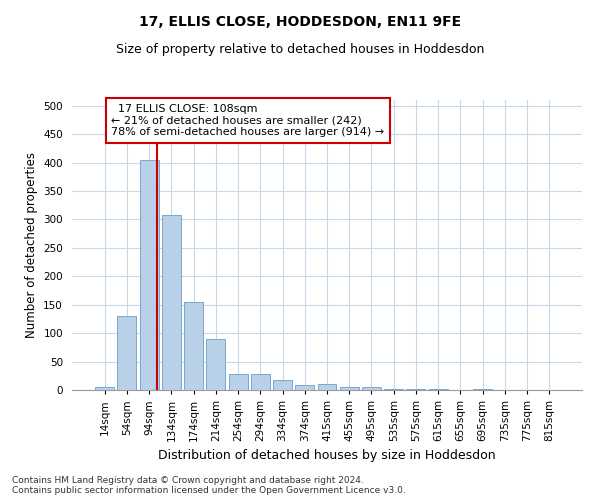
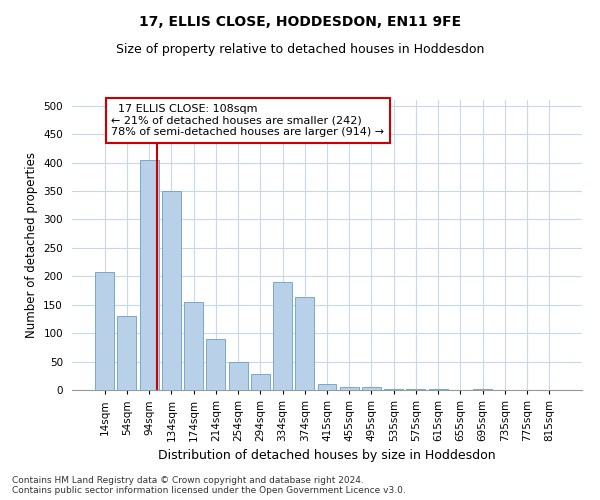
14sqm: 5 -> 208
134sqm: 308 -> 350
254sqm: 28 -> 50
334sqm: 18 -> 190
374sqm: 8 -> 164
